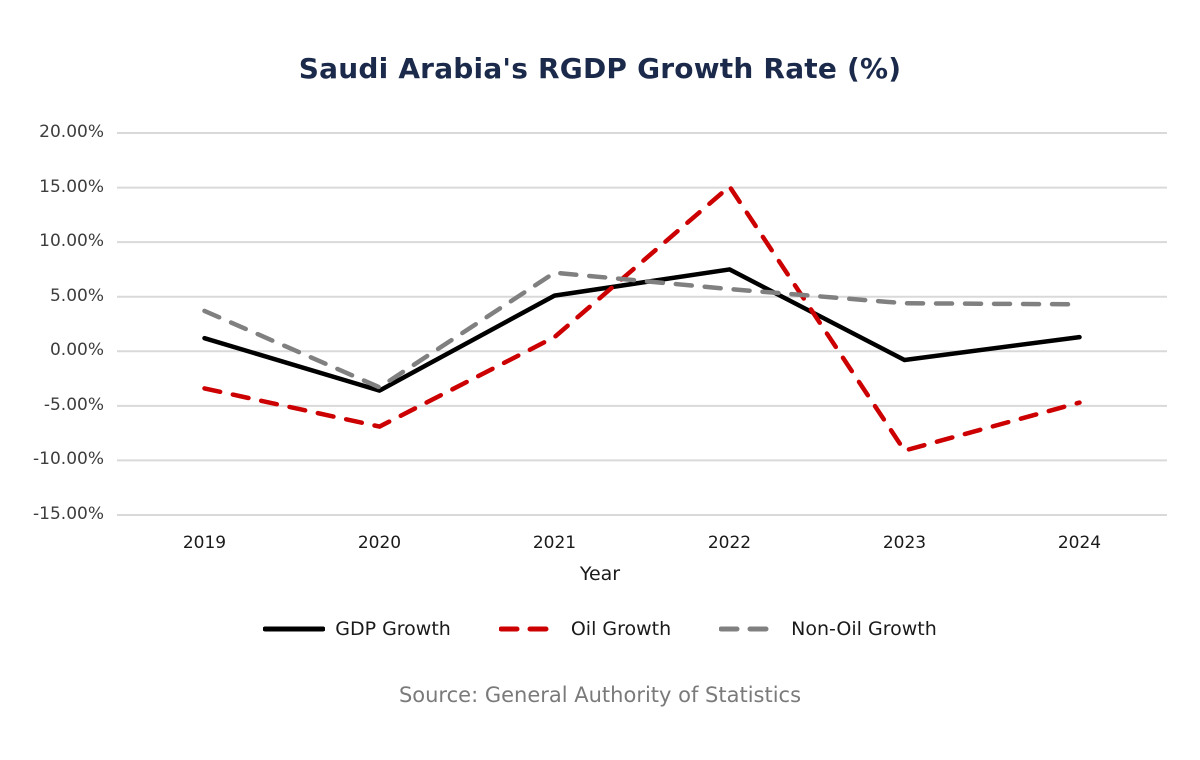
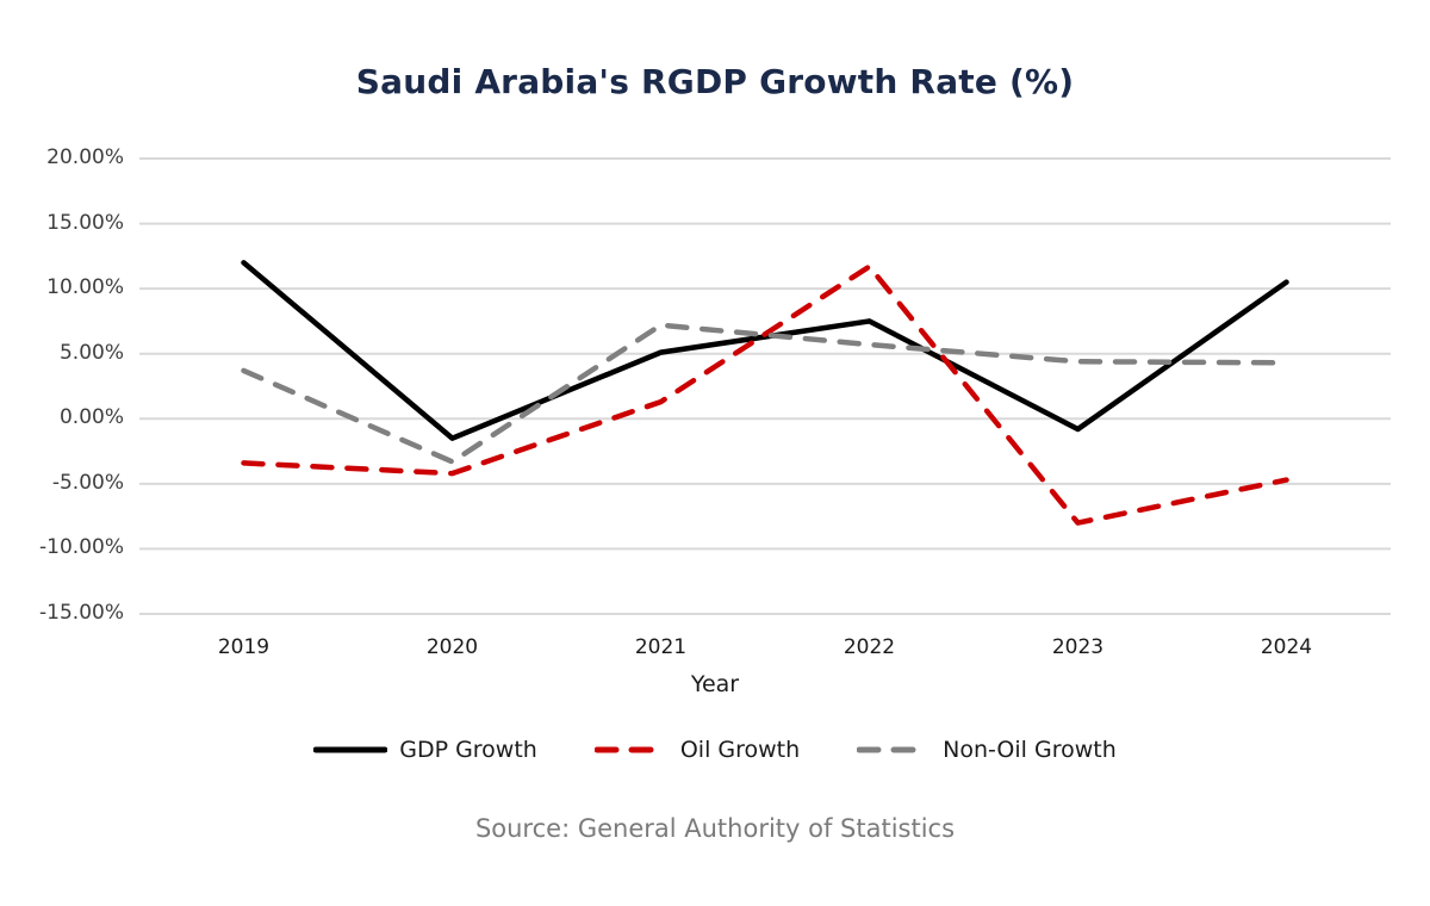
GDP Growth/2019: 1.2% -> 12.0%
GDP Growth/2020: -3.6% -> -1.5%
Oil Growth/2020: -6.9% -> -4.2%
Oil Growth/2022: 15.1% -> 11.7%
Oil Growth/2023: -9.1% -> -8.0%
GDP Growth/2024: 1.3% -> 10.5%
